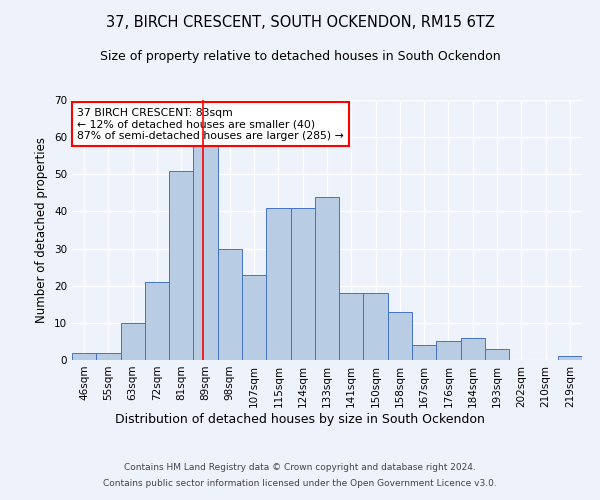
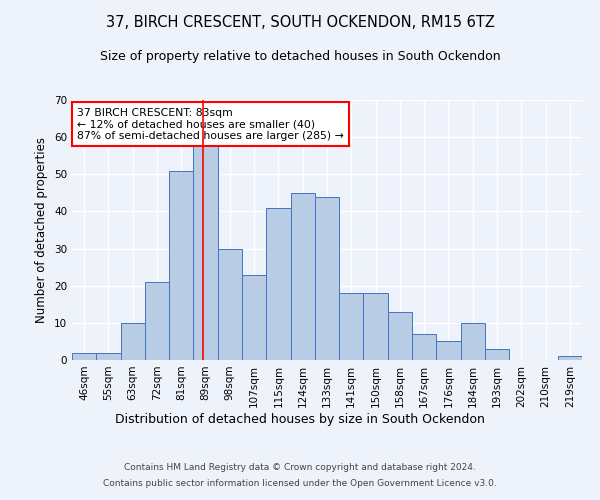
124sqm: 41 -> 45
167sqm: 4 -> 7
184sqm: 6 -> 10
